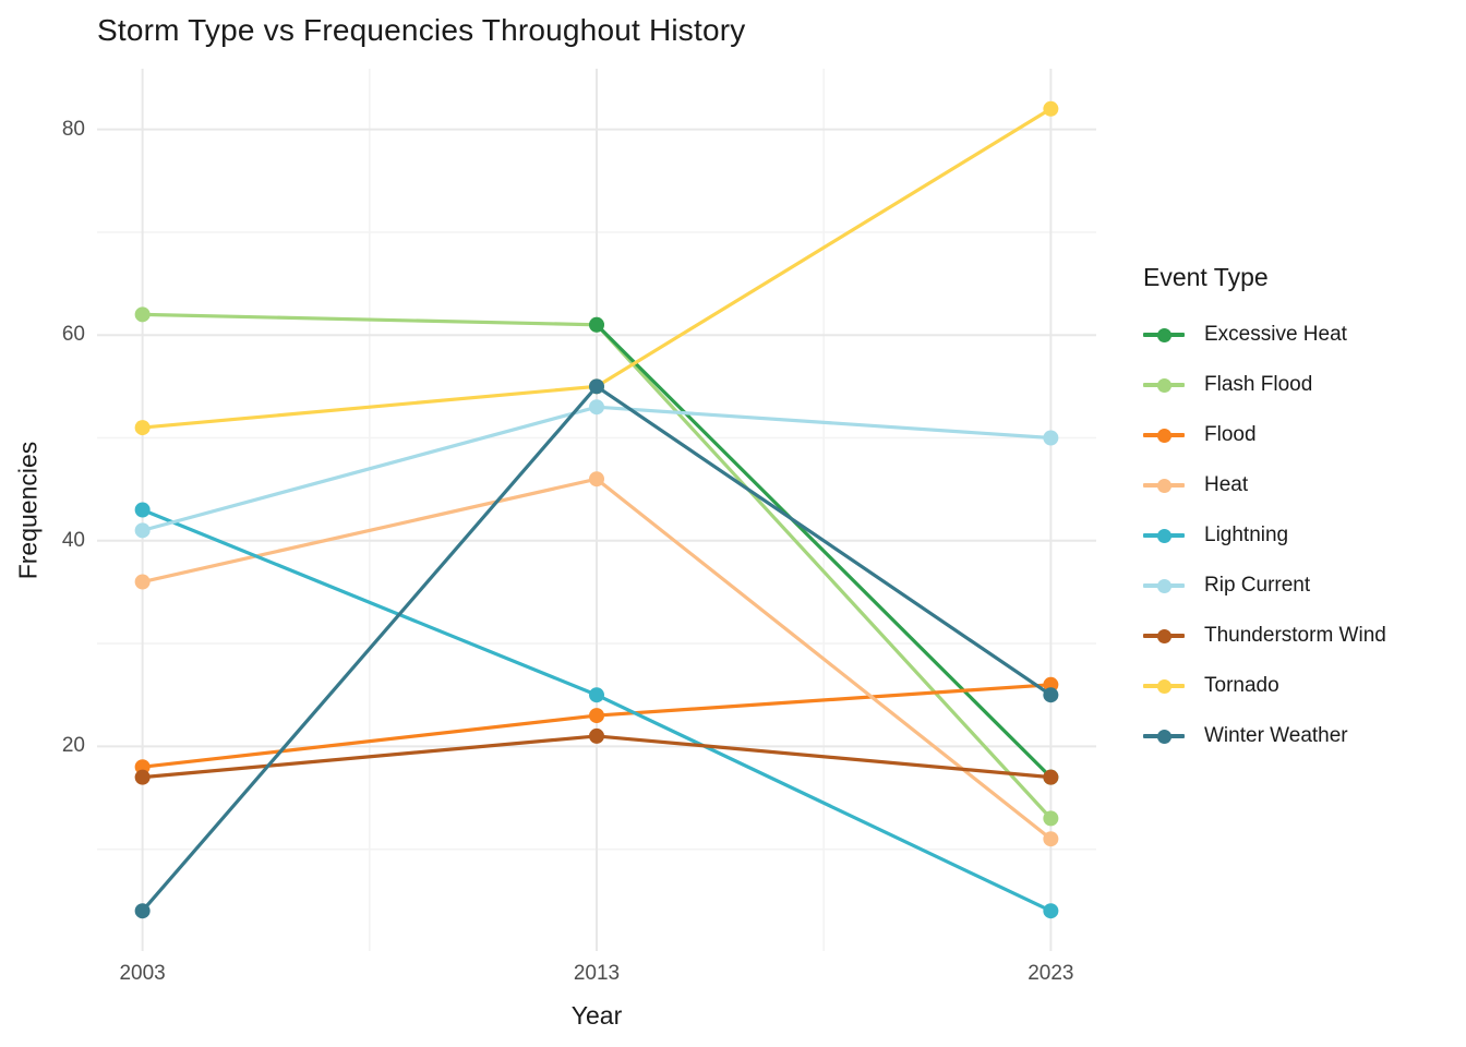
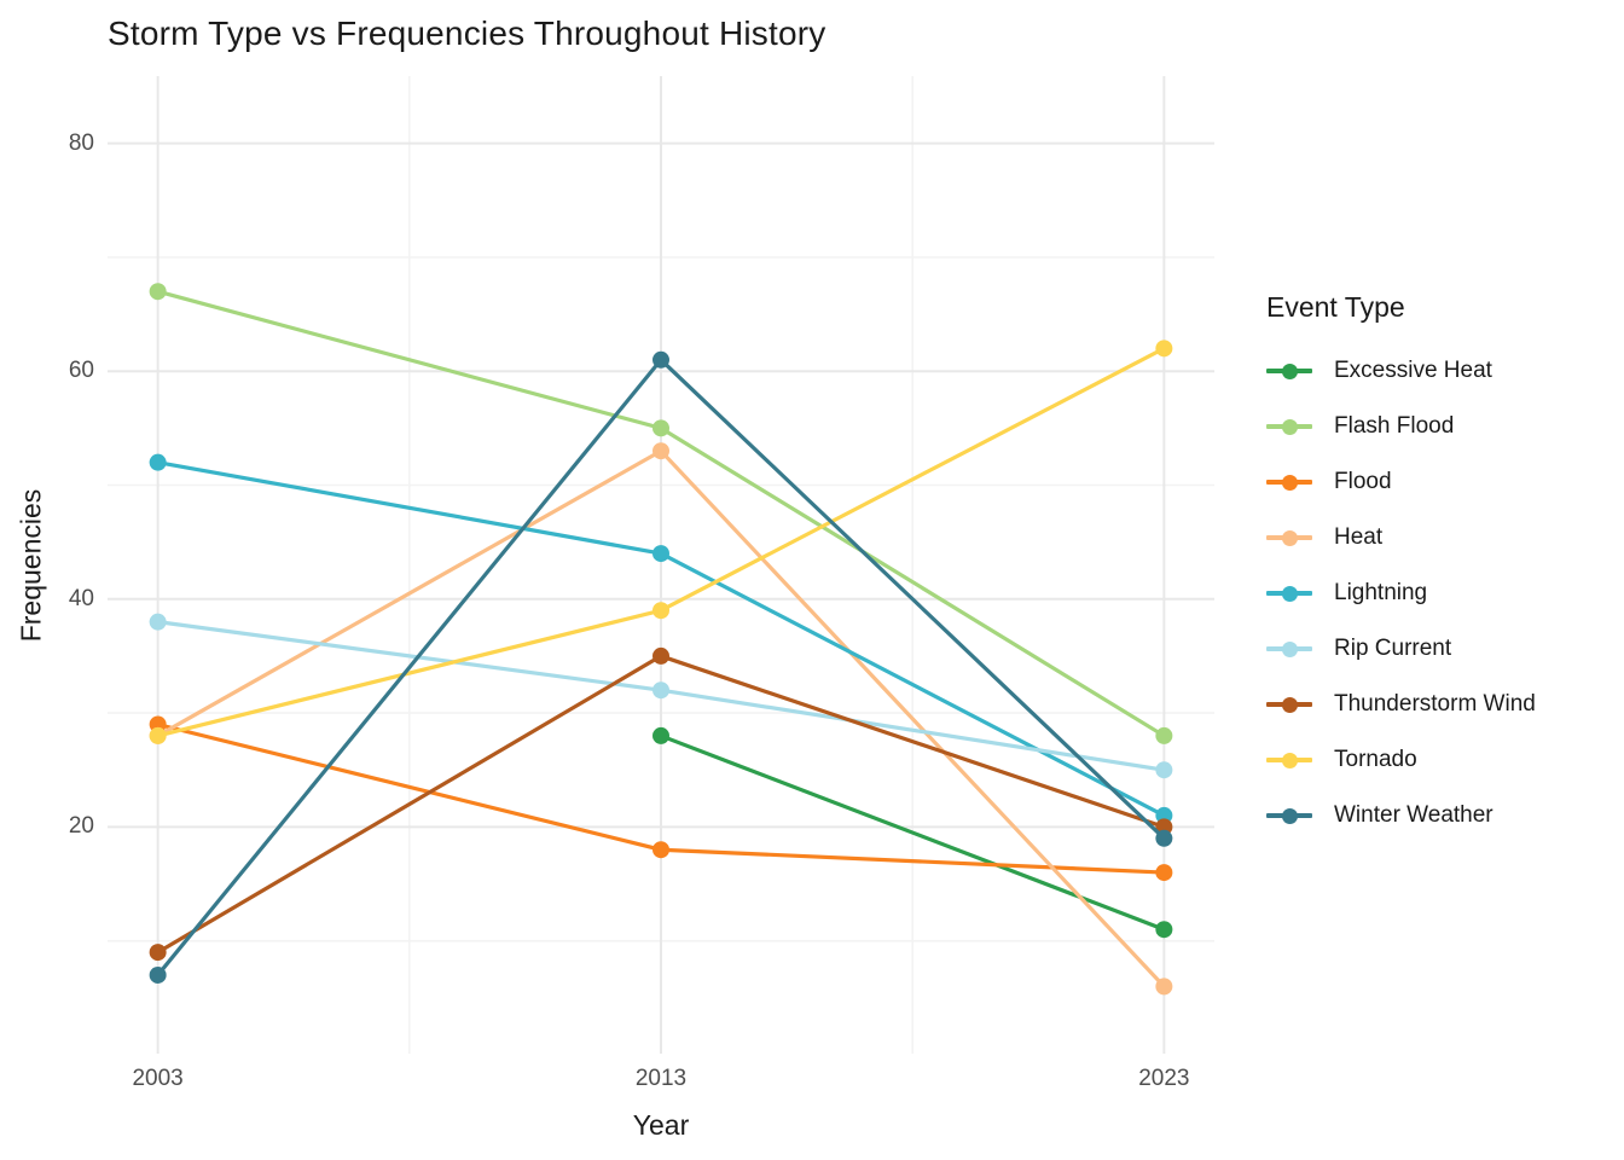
Flash Flood/2003: 62 -> 67
Flood/2003: 18 -> 29
Heat/2003: 36 -> 28
Lightning/2003: 43 -> 52
Rip Current/2003: 41 -> 38
Thunderstorm Wind/2003: 17 -> 9
Tornado/2003: 51 -> 28
Winter Weather/2003: 4 -> 7
Excessive Heat/2013: 61 -> 28
Flash Flood/2013: 61 -> 55
Flood/2013: 23 -> 18
Heat/2013: 46 -> 53
Lightning/2013: 25 -> 44
Rip Current/2013: 53 -> 32
Thunderstorm Wind/2013: 21 -> 35
Tornado/2013: 55 -> 39
Winter Weather/2013: 55 -> 61
Excessive Heat/2023: 17 -> 11
Flash Flood/2023: 13 -> 28
Flood/2023: 26 -> 16
Heat/2023: 11 -> 6
Lightning/2023: 4 -> 21
Rip Current/2023: 50 -> 25
Thunderstorm Wind/2023: 17 -> 20
Tornado/2023: 82 -> 62
Winter Weather/2023: 25 -> 19
